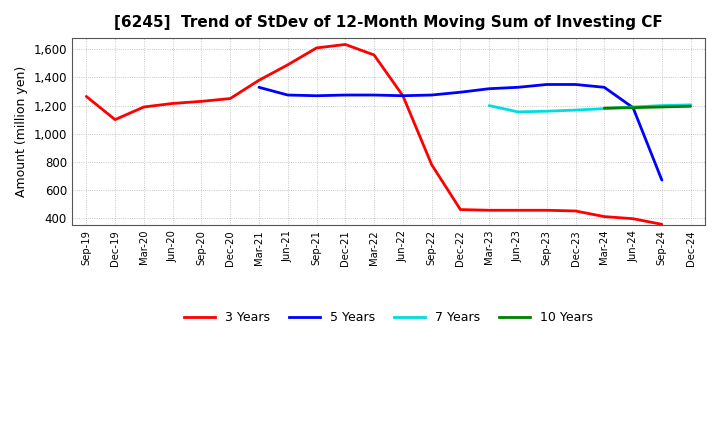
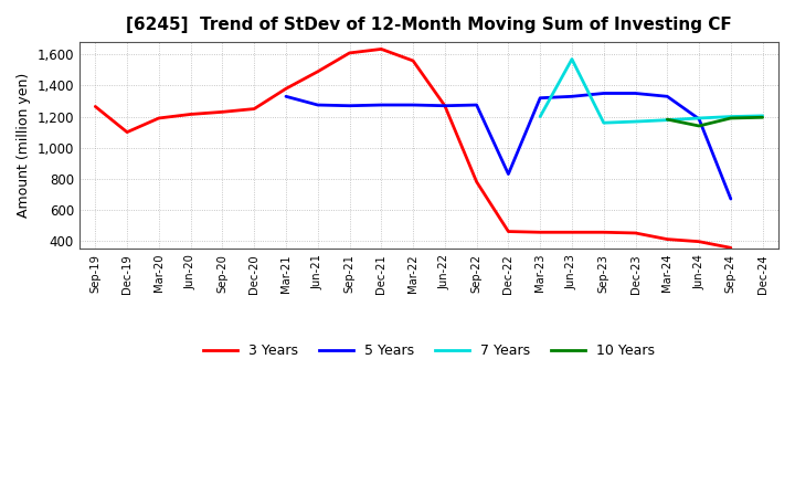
5 Years/Dec-22: 1,300 -> 830
7 Years/Jun-23: 1,160 -> 1,570
10 Years/Jun-24: 1,180 -> 1,140
